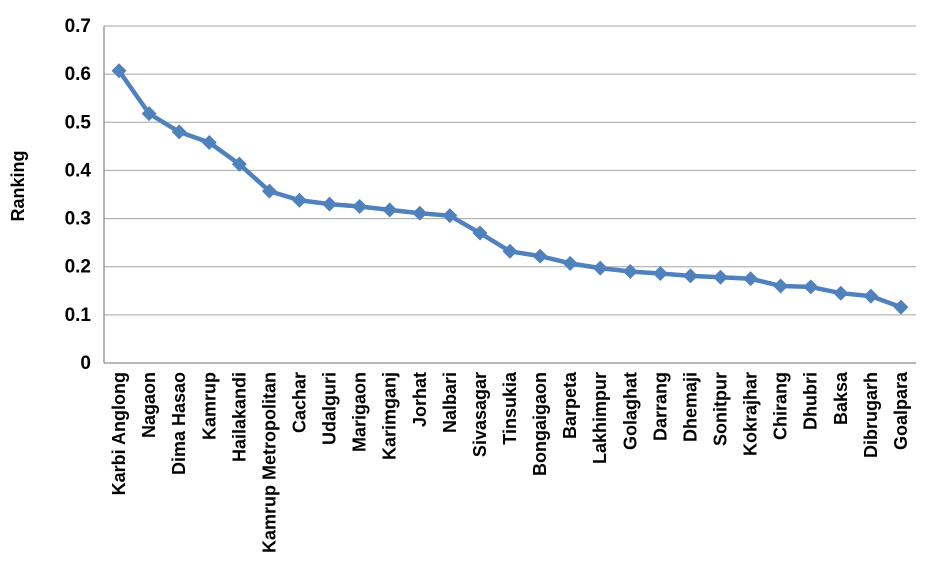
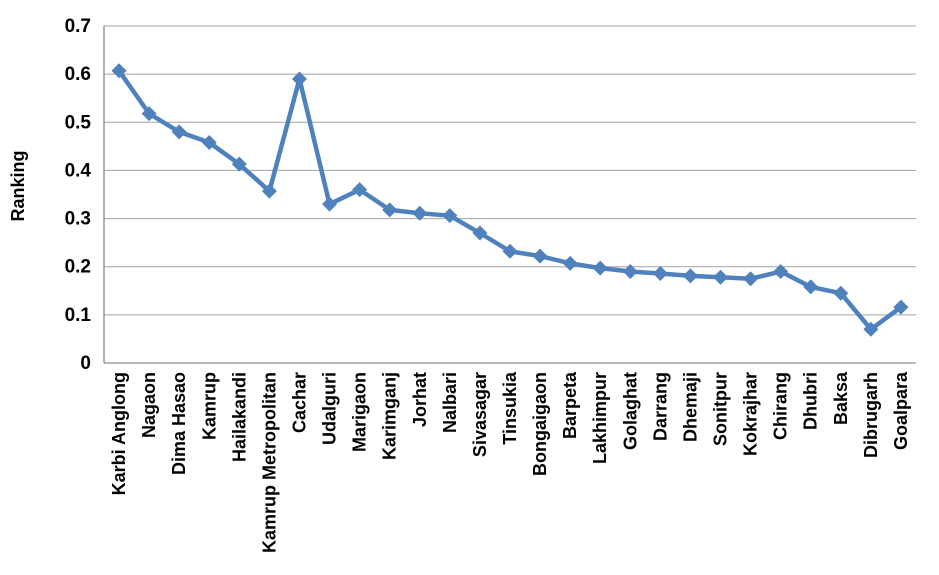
Cachar: 0.34 -> 0.59
Marigaon: 0.33 -> 0.36
Chirang: 0.16 -> 0.19
Dibrugarh: 0.14 -> 0.07
